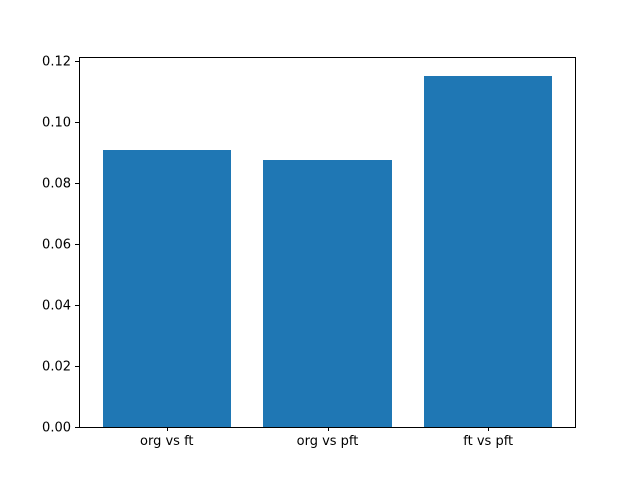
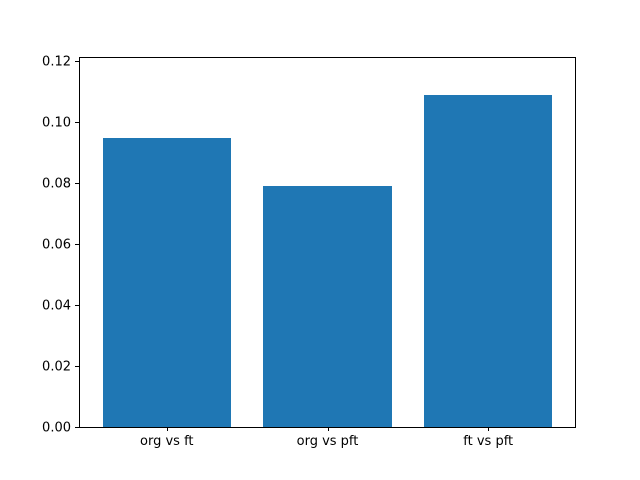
org vs ft: 0.091 -> 0.095
org vs pft: 0.088 -> 0.079
ft vs pft: 0.115 -> 0.109
